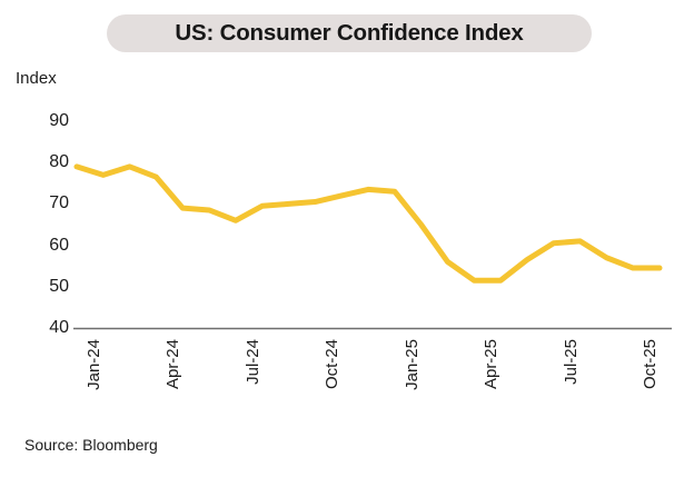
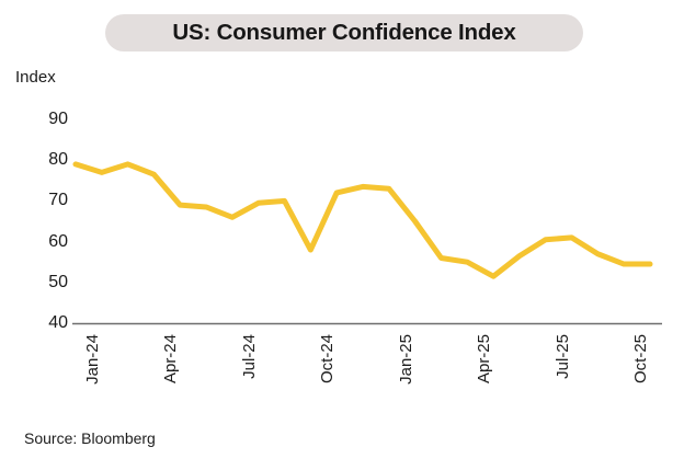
Oct-24: 70 -> 58
Apr-25: 52 -> 55
